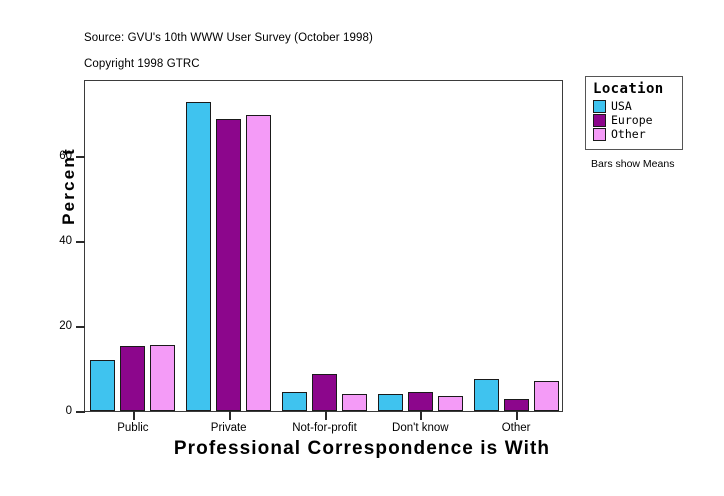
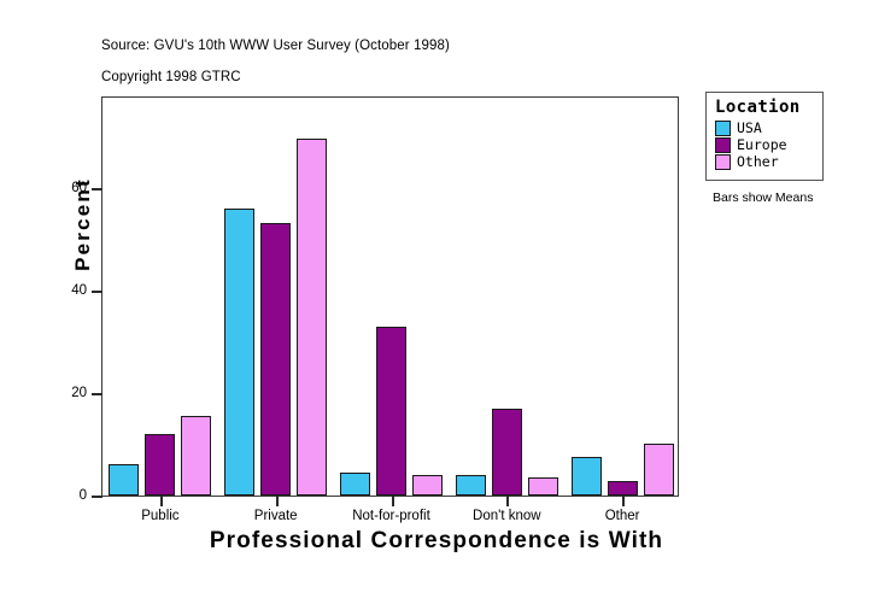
USA/Public: 12 -> 6
Europe/Public: 15 -> 12
USA/Private: 73 -> 56
Europe/Private: 68 -> 53
Europe/Not-for-profit: 9 -> 33
Europe/Don't know: 4 -> 17
Other/Other: 7 -> 10
